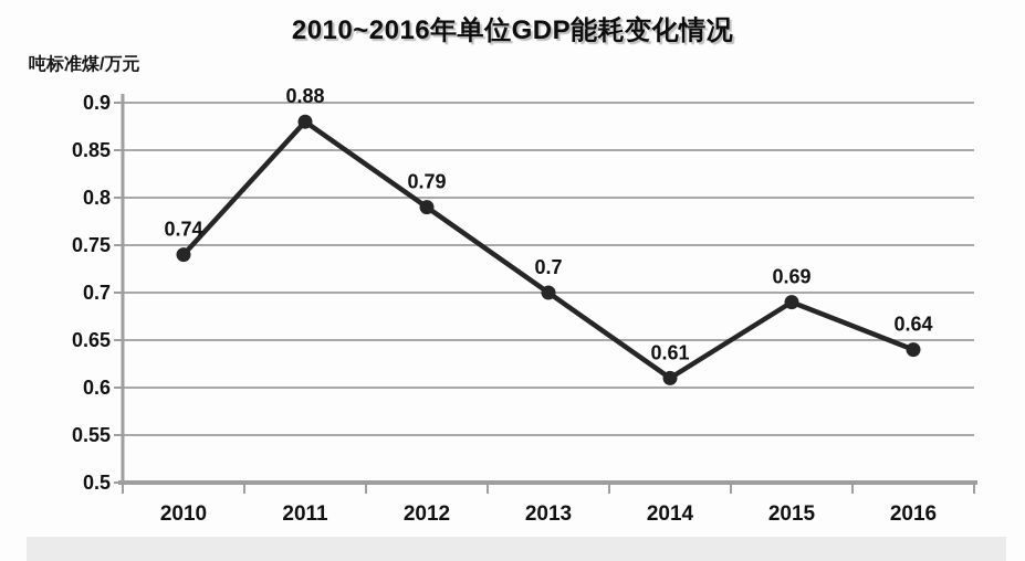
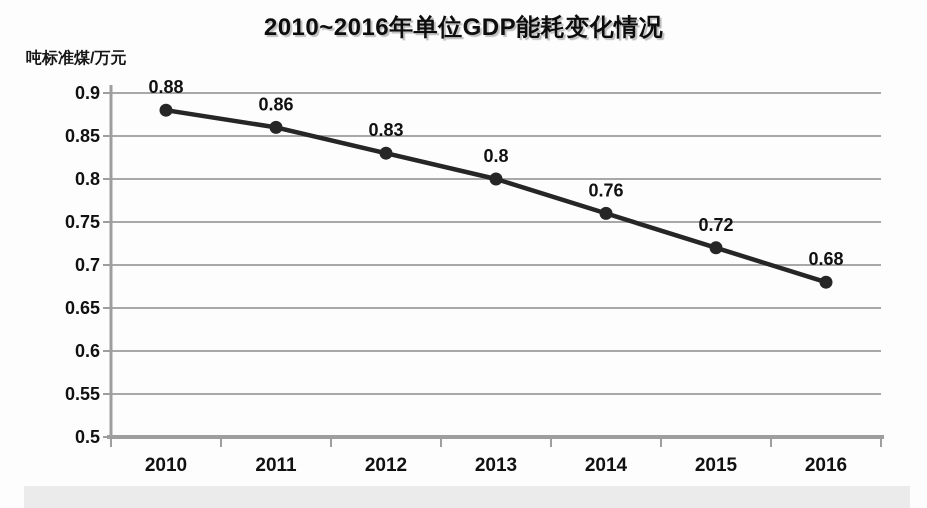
2010: 0.74 -> 0.88
2011: 0.88 -> 0.86
2012: 0.79 -> 0.83
2013: 0.7 -> 0.8
2014: 0.61 -> 0.76
2015: 0.69 -> 0.72
2016: 0.64 -> 0.68
